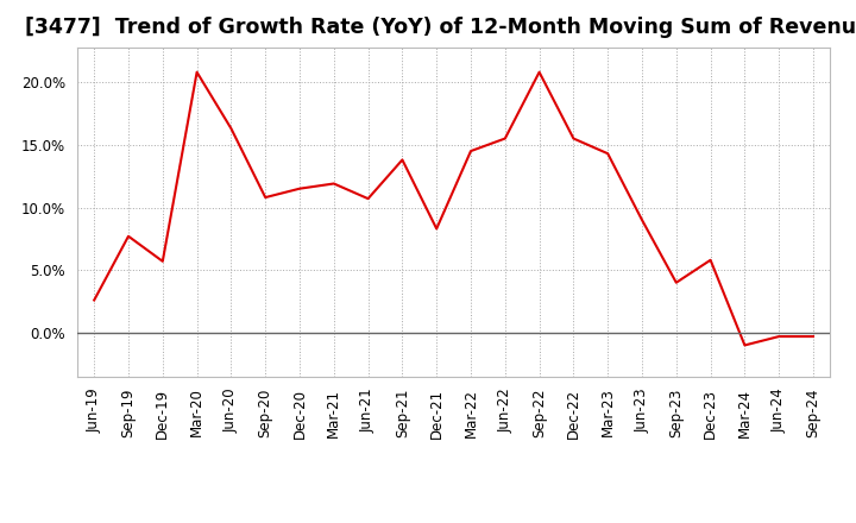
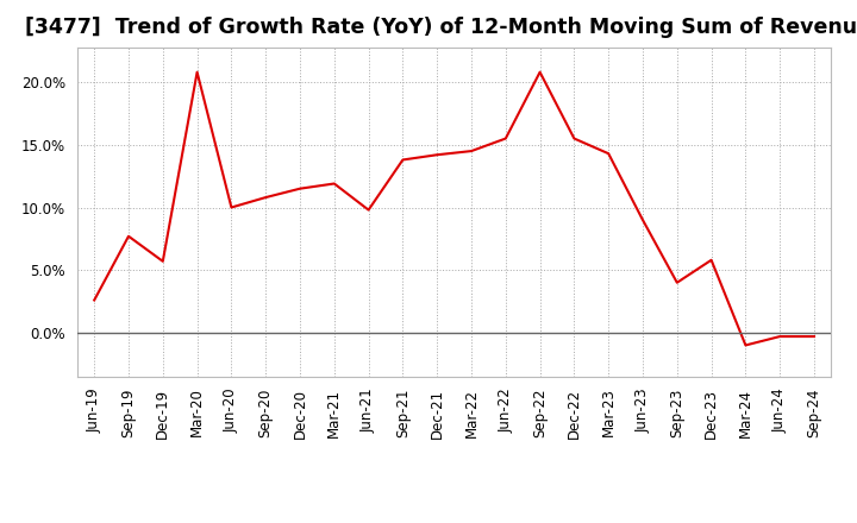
Jun-20: 16.3% -> 10.0%
Jun-21: 10.7% -> 9.8%
Dec-21: 8.3% -> 14.2%
